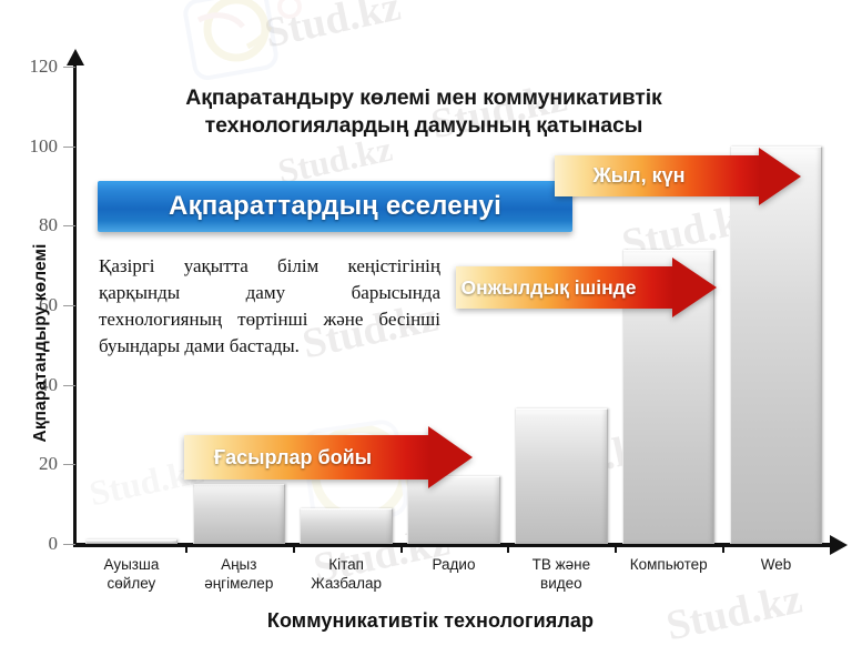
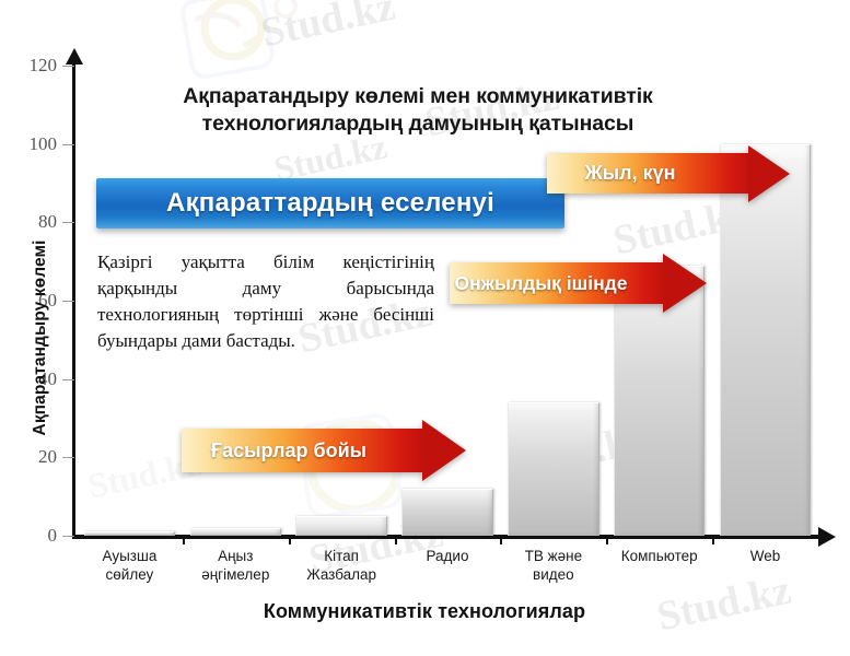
Аңыз әңгімелер: 15 -> 2
Кітап Жазбалар: 9 -> 5
Радио: 17 -> 12
Компьютер: 74 -> 69
